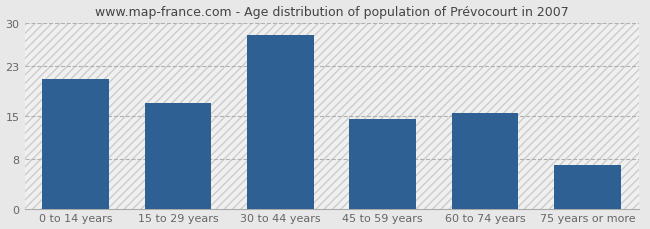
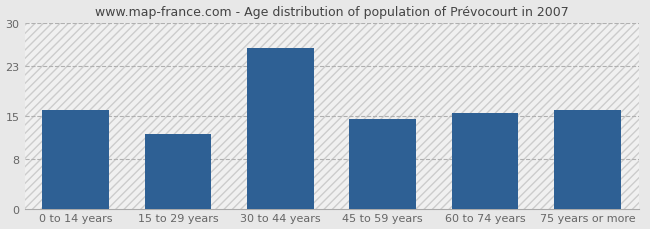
0 to 14 years: 21.0 -> 16.0
15 to 29 years: 17.0 -> 12.0
30 to 44 years: 28.0 -> 26.0
75 years or more: 7.0 -> 16.0
